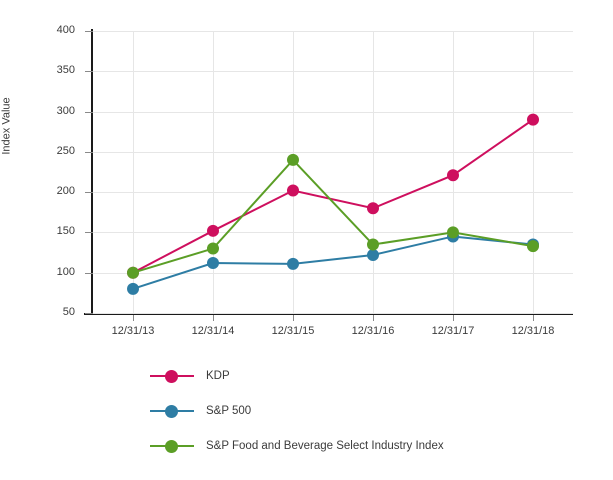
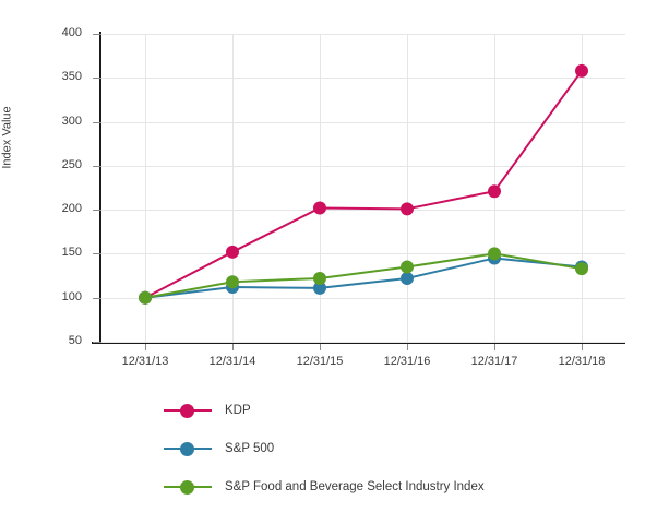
S&P 500/12/31/13: 80 -> 100
S&P Food and Beverage Select Industry Index/12/31/14: 130 -> 120
S&P Food and Beverage Select Industry Index/12/31/15: 240 -> 120
KDP/12/31/16: 180 -> 200
KDP/12/31/18: 290 -> 360
